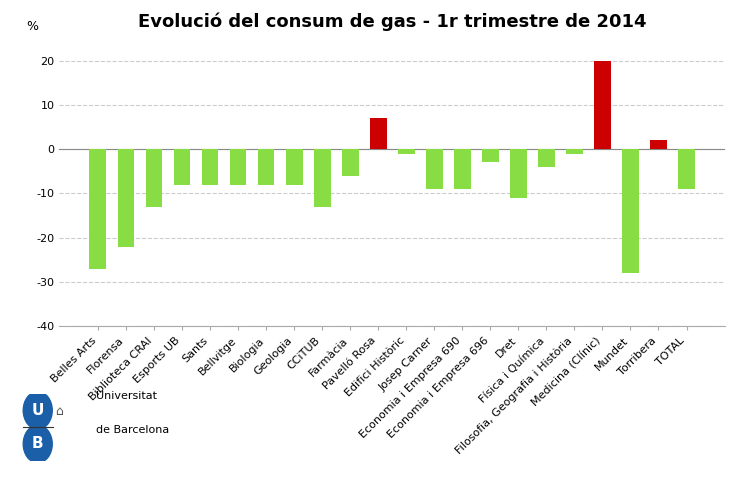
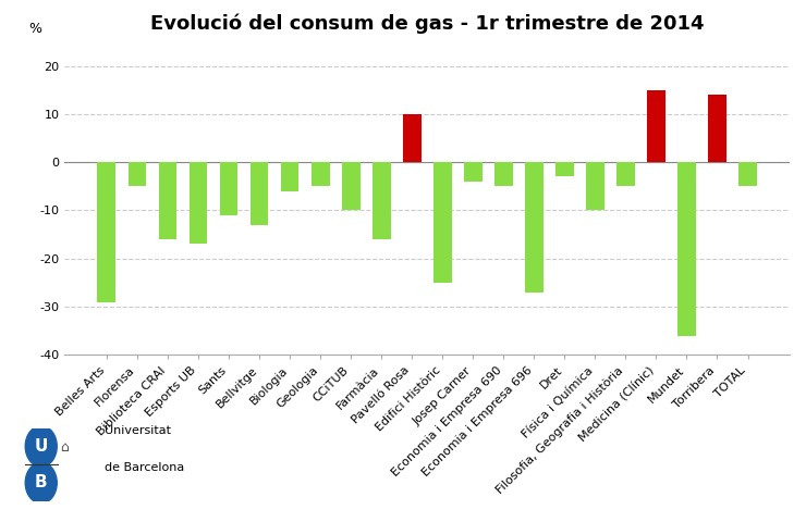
Belles Arts: -27 -> -29
Florensa: -22 -> -5
Biblioteca CRAI: -13 -> -16
Esports UB: -8 -> -17
Sants: -8 -> -11
Bellvitge: -8 -> -13
Biologia: -8 -> -6
Geologia: -8 -> -5
CCiTUB: -13 -> -10
Farmàcia: -6 -> -16
Pavelló Rosa: 7 -> 10
Edifici Històric: -1 -> -25
Josep Carner: -9 -> -4
Economia i Empresa 690: -9 -> -5
Economia i Empresa 696: -3 -> -27
Dret: -11 -> -3
Física i Química: -4 -> -10
Filosofia, Geografia i Història: -1 -> -5
Medicina (Clínic): 20 -> 15
Mundet: -28 -> -36
Torribera: 2 -> 14
TOTAL: -9 -> -5
